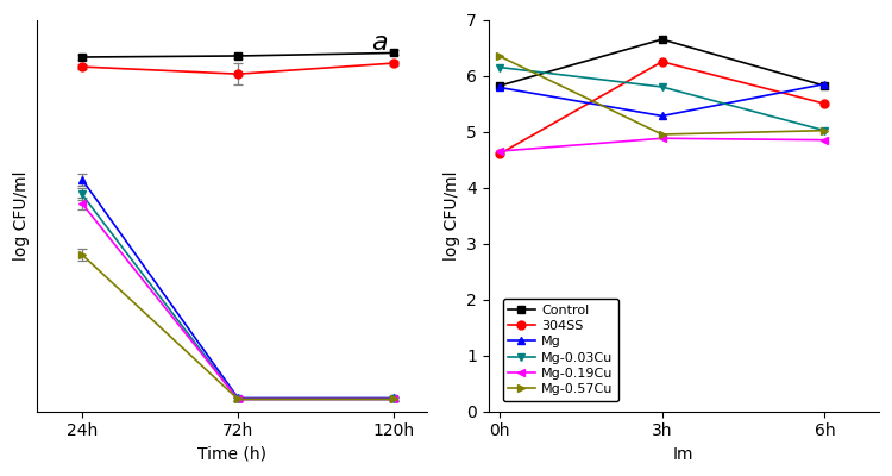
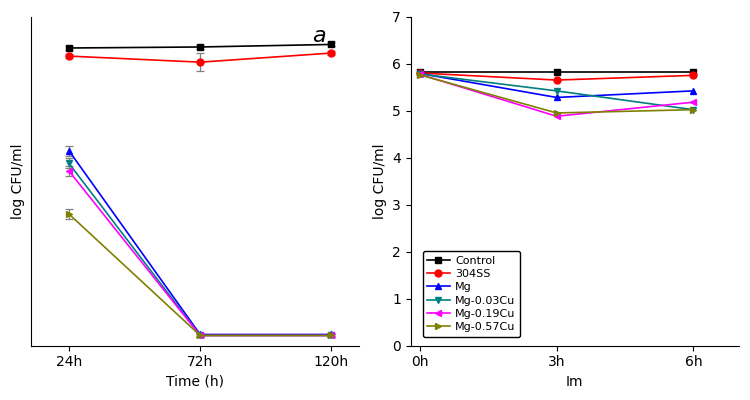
304SS/0h: 4.60 -> 5.80
Mg-0.03Cu/0h: 6.15 -> 5.78
Mg-0.19Cu/0h: 4.65 -> 5.77
Mg-0.57Cu/0h: 6.35 -> 5.76
Control/3h: 6.65 -> 5.82
304SS/3h: 6.25 -> 5.65
Mg-0.03Cu/3h: 5.80 -> 5.42
304SS/6h: 5.50 -> 5.75
Mg/6h: 5.85 -> 5.42
Mg-0.19Cu/6h: 4.85 -> 5.18
